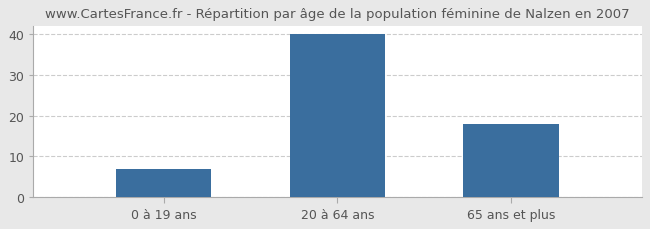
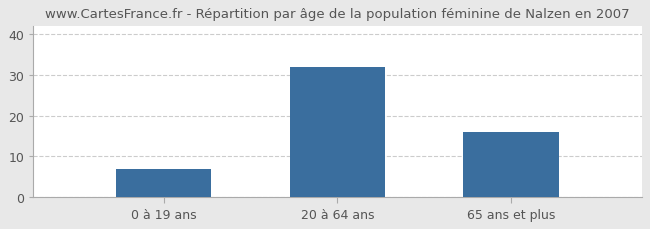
20 à 64 ans: 40 -> 32
65 ans et plus: 18 -> 16
